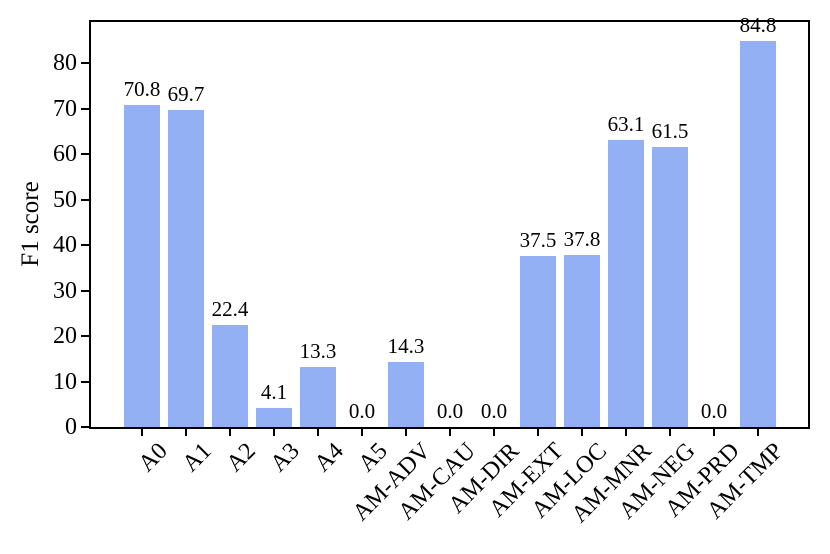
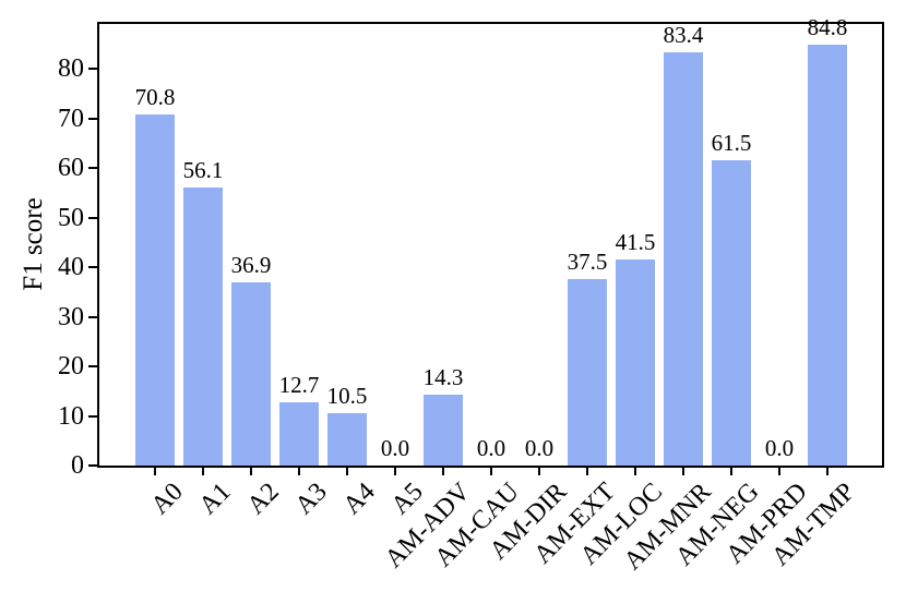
A1: 69.7 -> 56.1
A2: 22.4 -> 36.9
A3: 4.1 -> 12.7
A4: 13.3 -> 10.5
AM-LOC: 37.8 -> 41.5
AM-MNR: 63.1 -> 83.4
